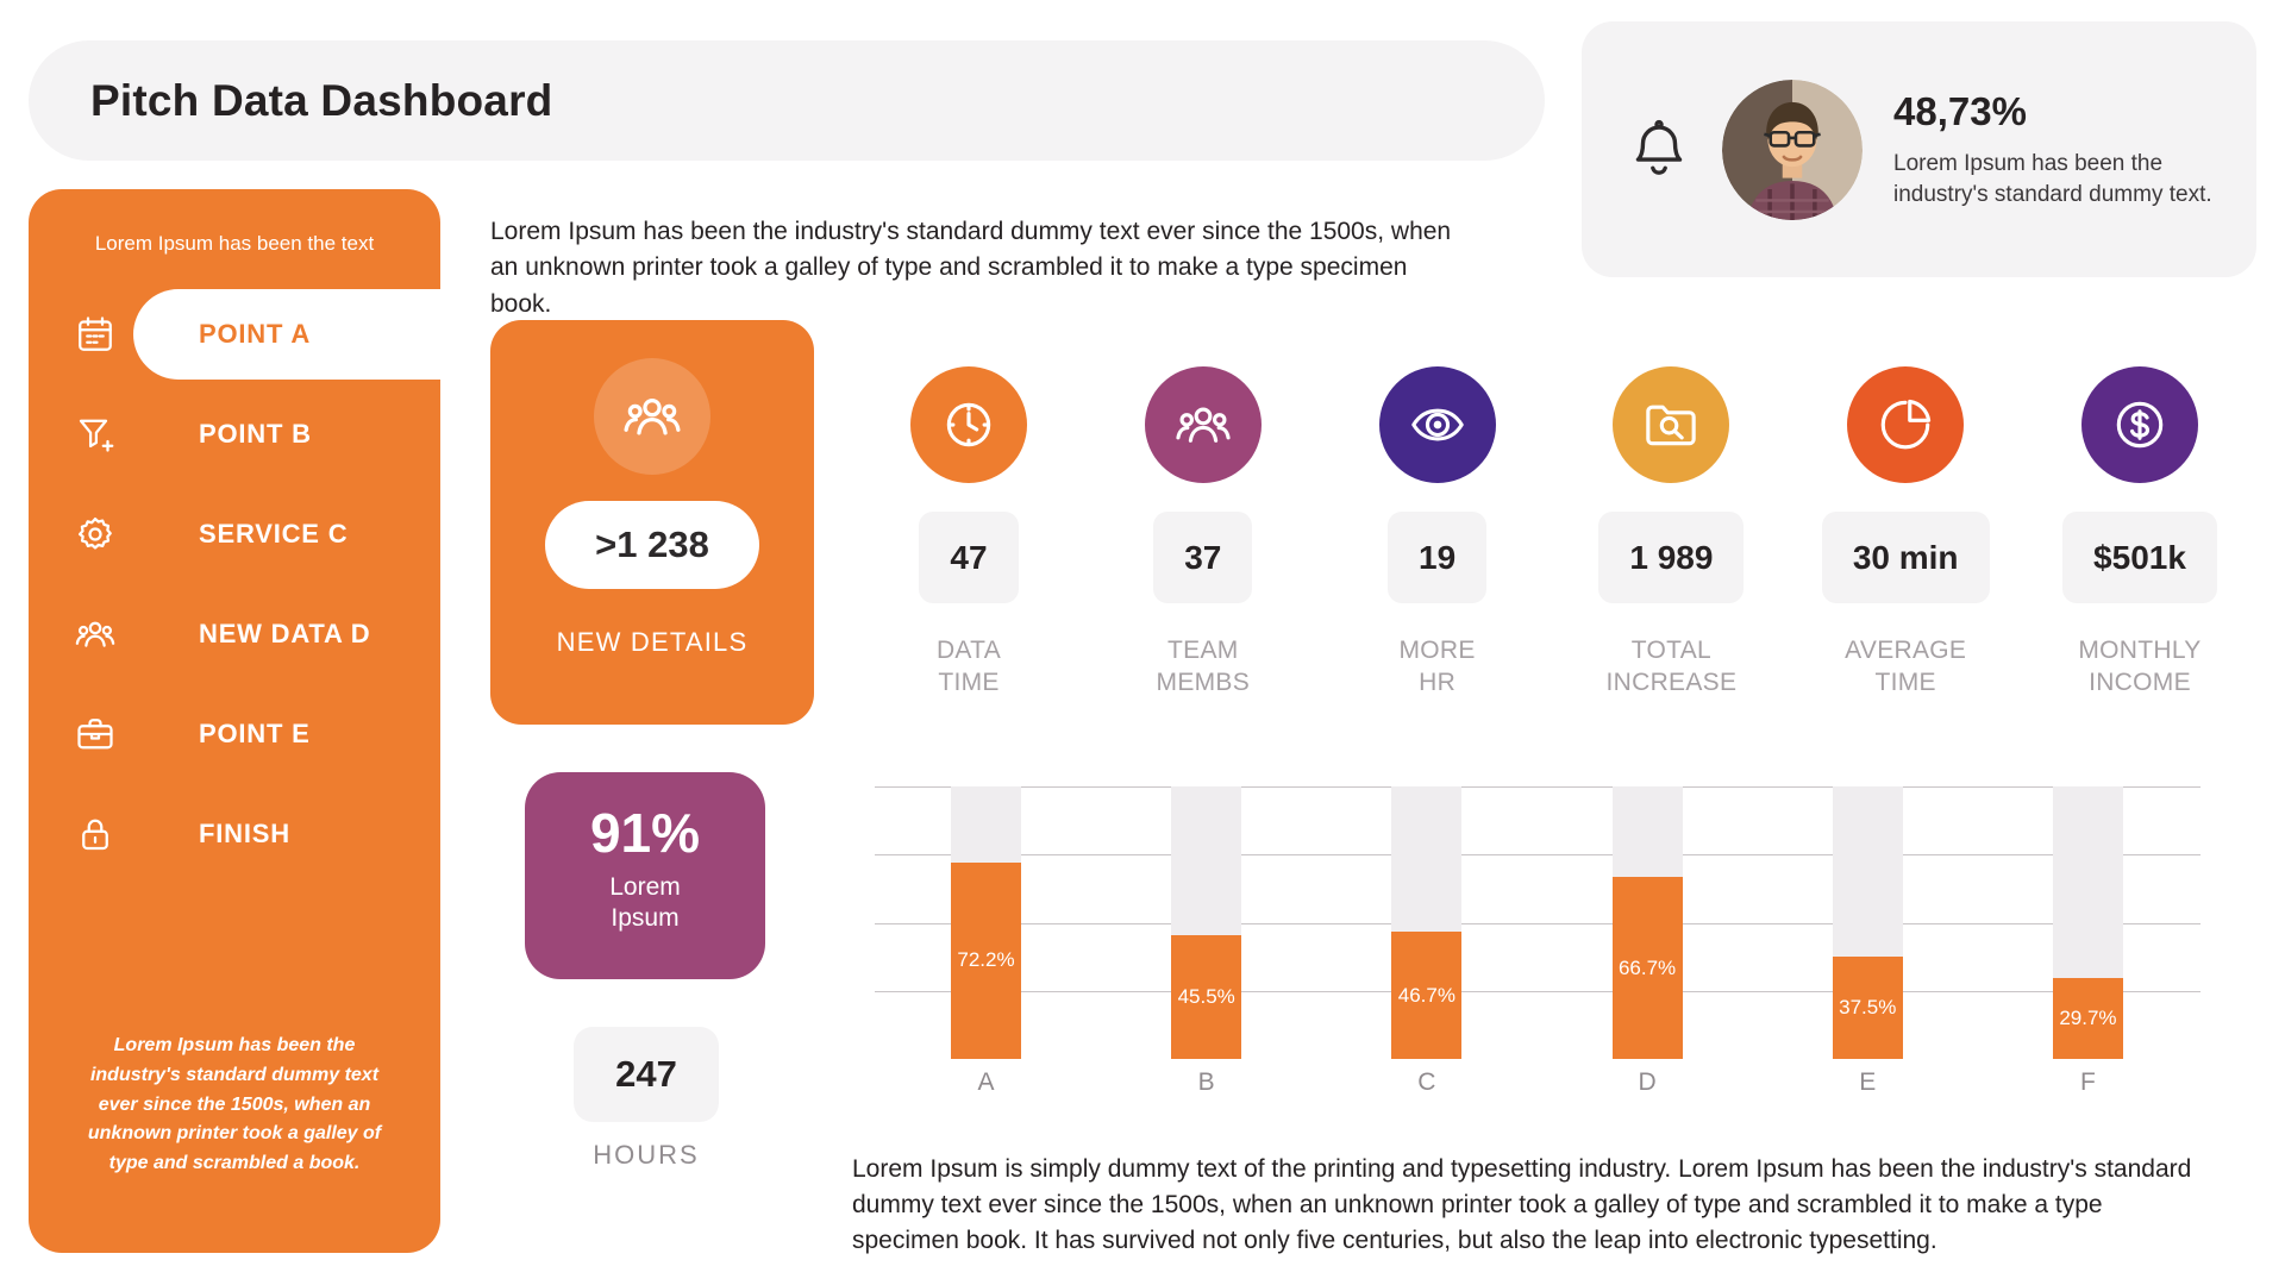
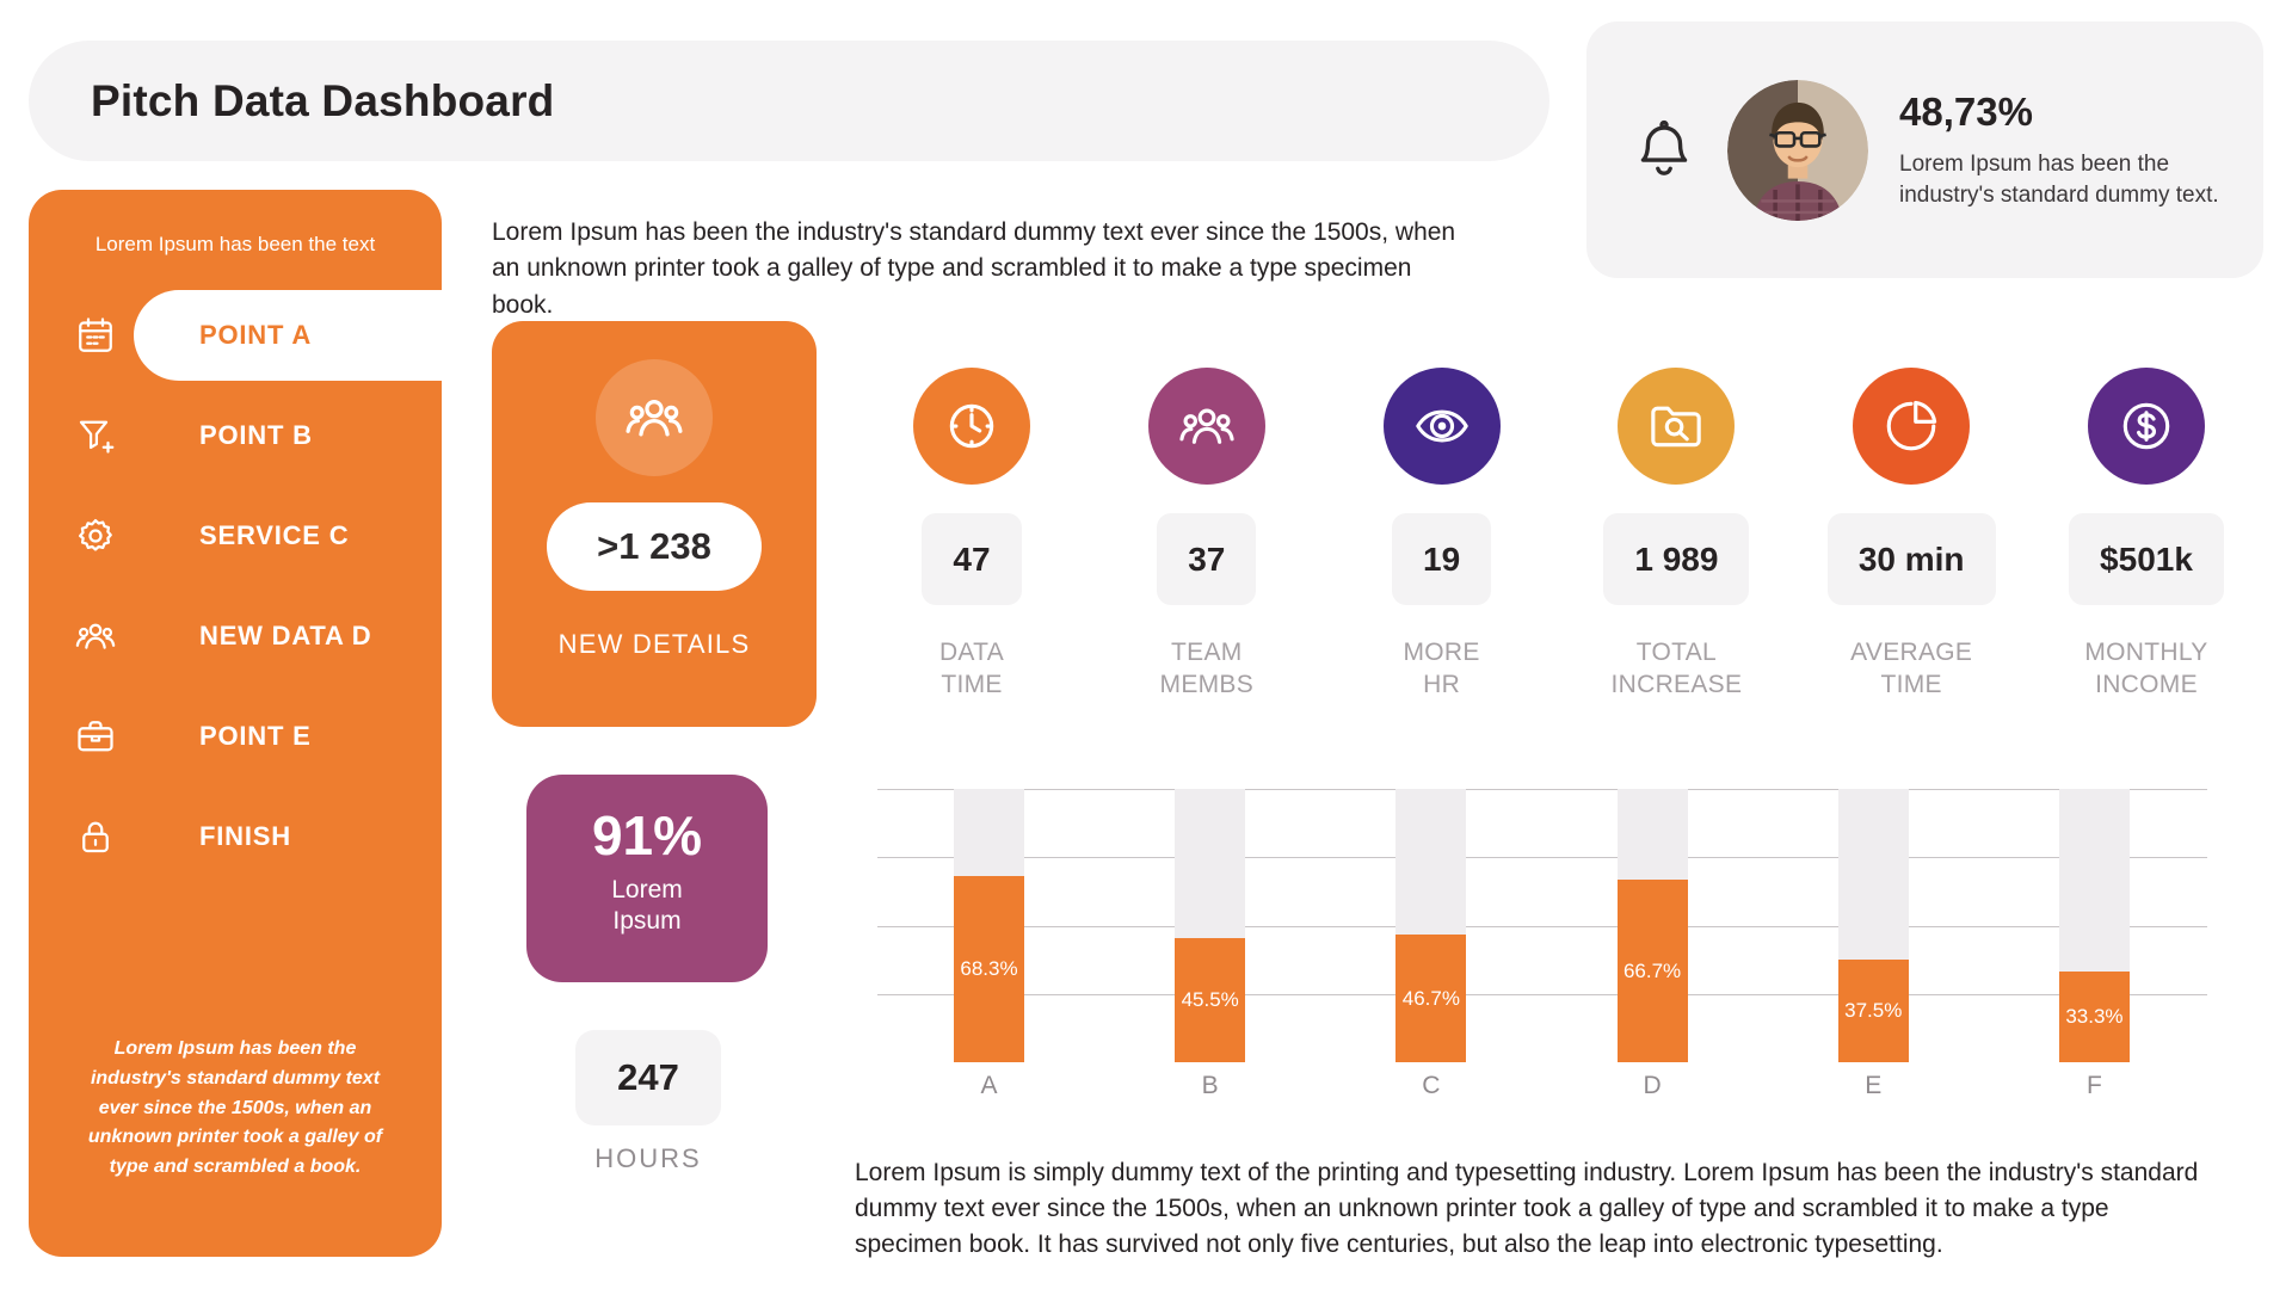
A: 72.2% -> 68.3%
F: 29.7% -> 33.3%
